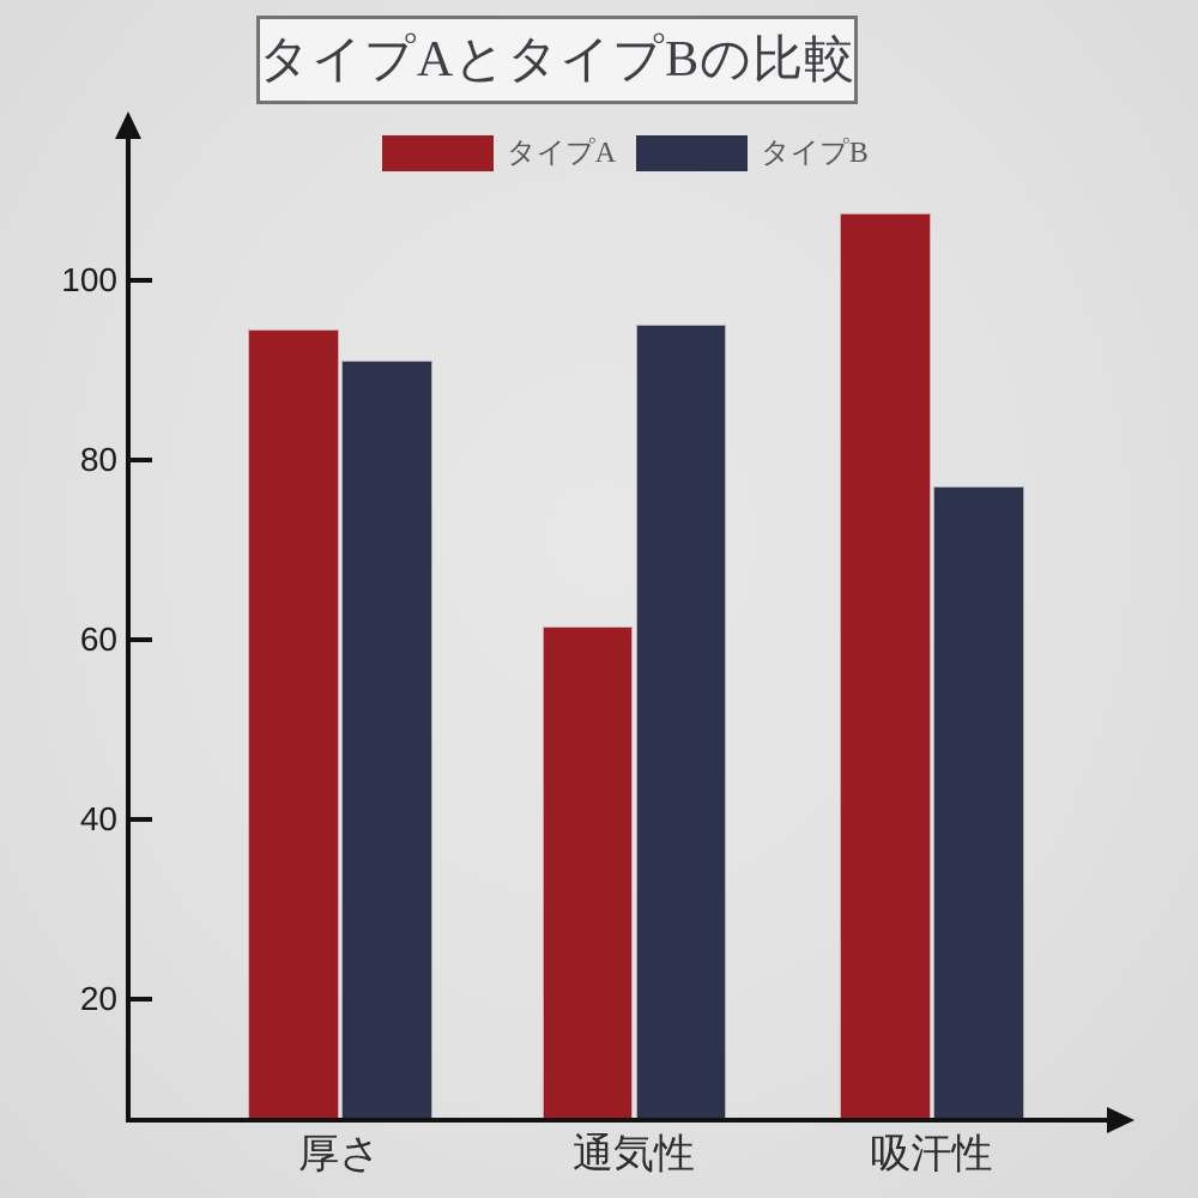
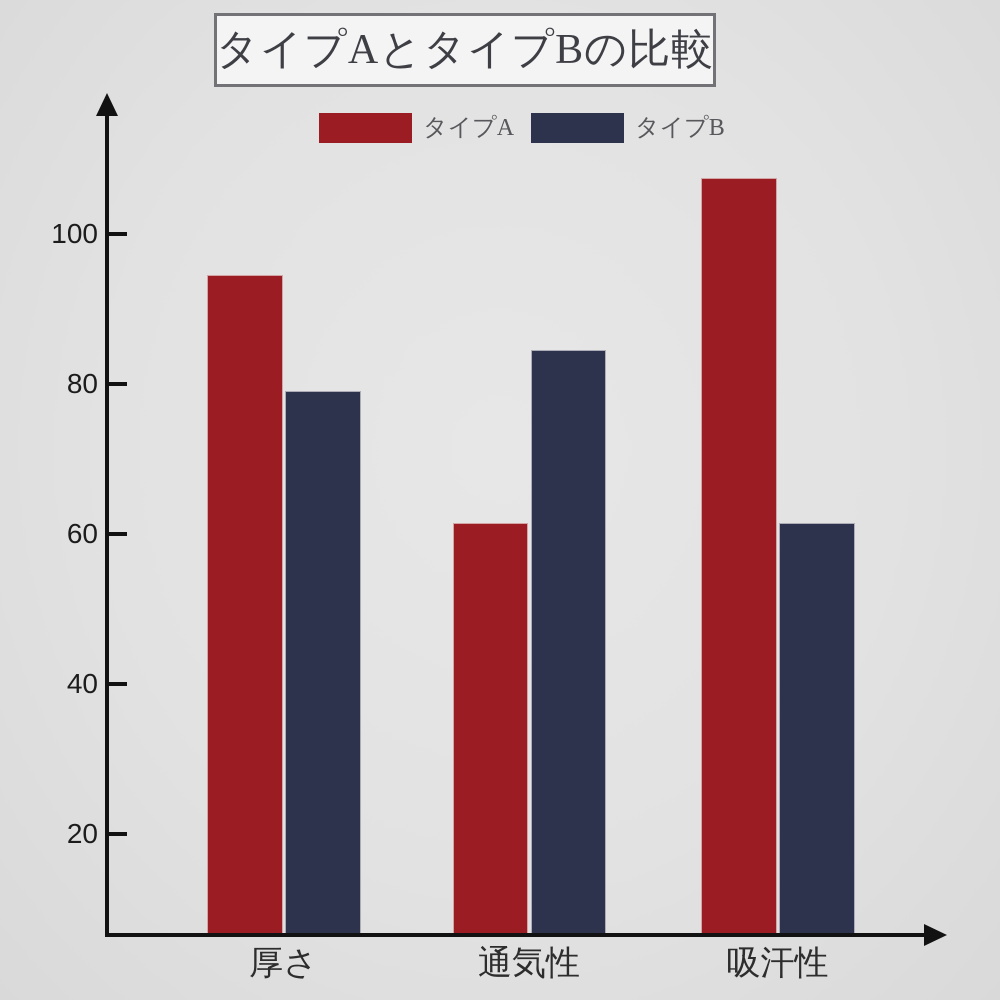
タイプB/厚さ: 91 -> 79
タイプB/通気性: 95 -> 84
タイプB/吸汗性: 77 -> 62
